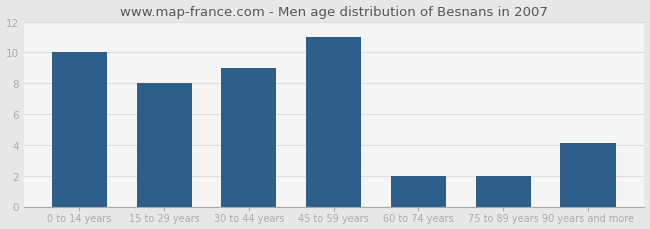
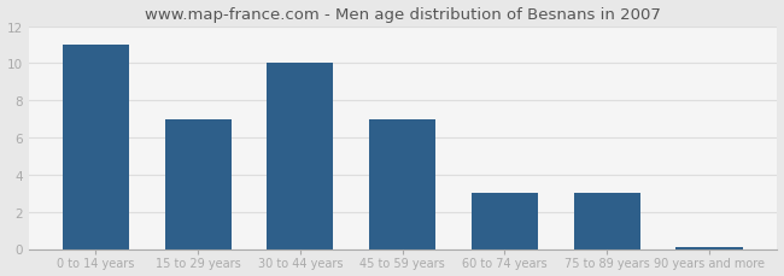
0 to 14 years: 10.0 -> 11.0
15 to 29 years: 8.0 -> 7.0
30 to 44 years: 9.0 -> 10.0
45 to 59 years: 11.0 -> 7.0
60 to 74 years: 2.0 -> 3.0
75 to 89 years: 2.0 -> 3.0
90 years and more: 4.1 -> 0.1
